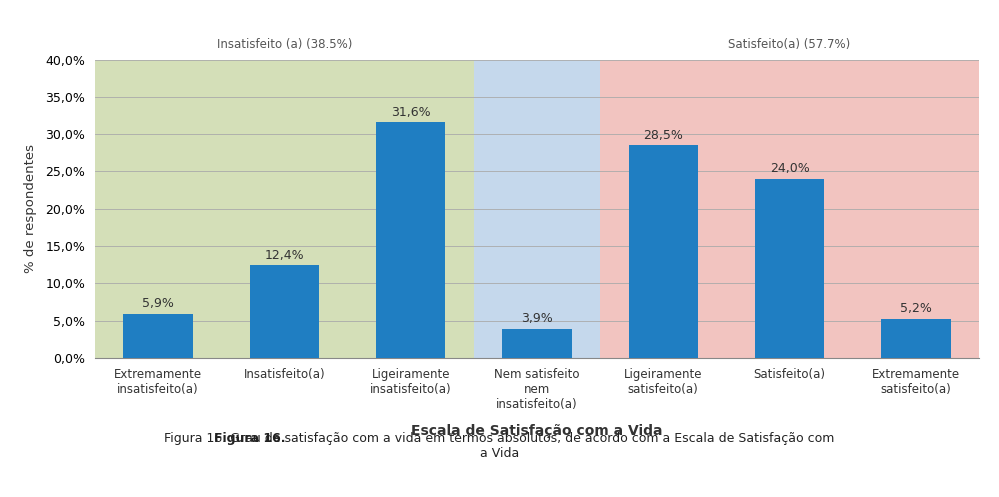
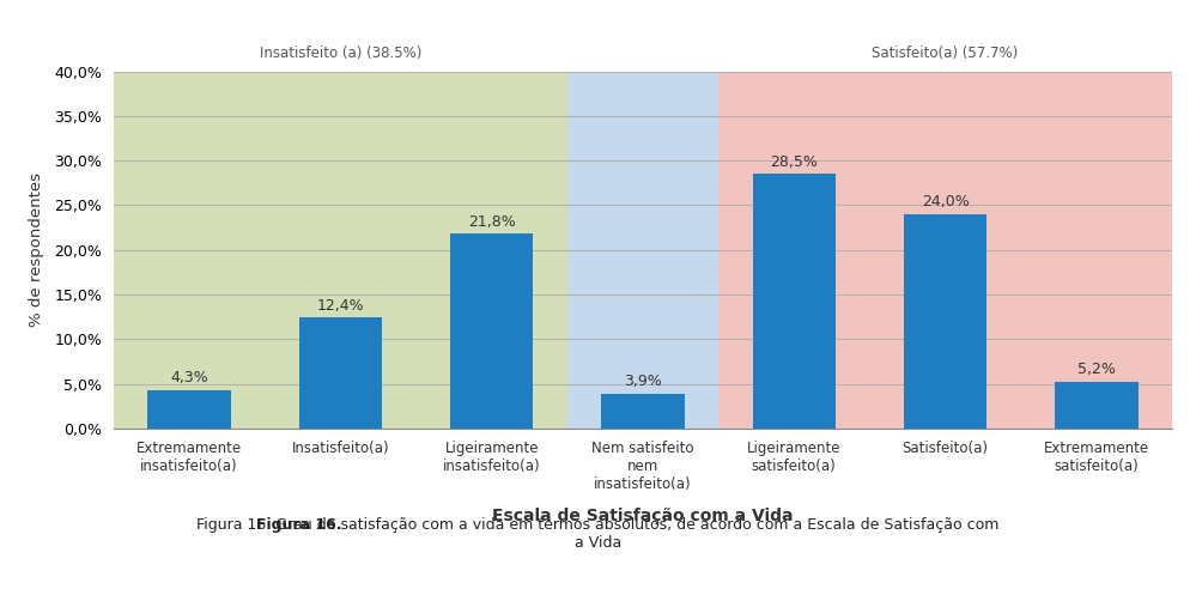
Extremamente insatisfeito(a): 5,9% -> 4,3%
Ligeiramente insatisfeito(a): 31,6% -> 21,8%
